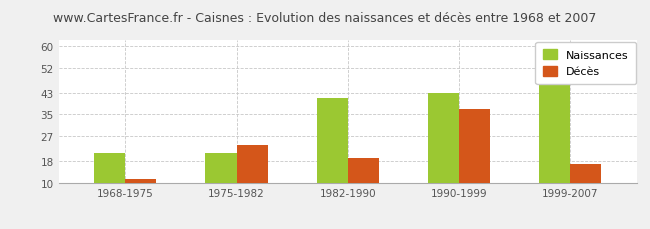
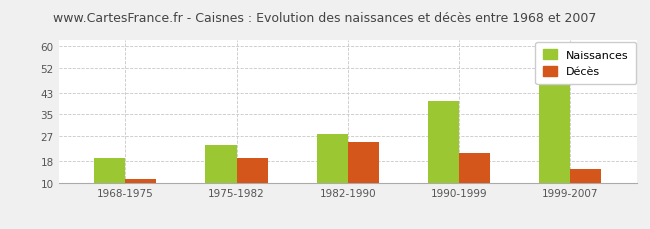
Naissances/1968-1975: 21 -> 19
Naissances/1975-1982: 21 -> 24
Décès/1975-1982: 24.0 -> 19.0
Naissances/1982-1990: 41 -> 28
Décès/1982-1990: 19.0 -> 25.0
Naissances/1990-1999: 43 -> 40
Décès/1990-1999: 37.0 -> 21.0
Décès/1999-2007: 17.0 -> 15.0
